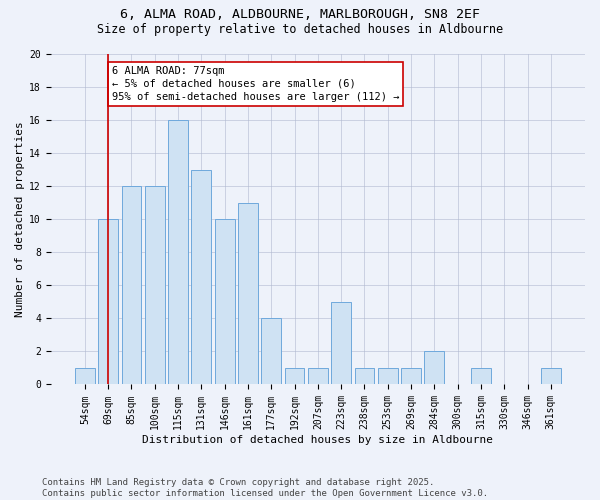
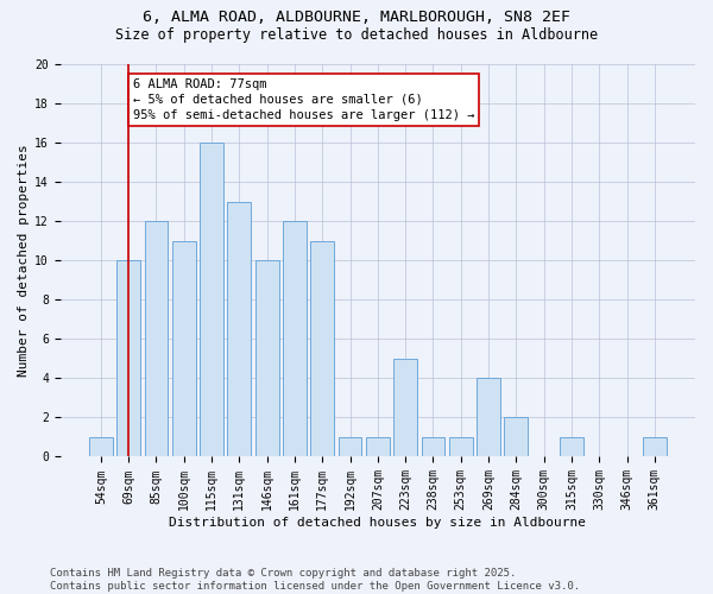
100sqm: 12 -> 11
161sqm: 11 -> 12
177sqm: 4 -> 11
269sqm: 1 -> 4
